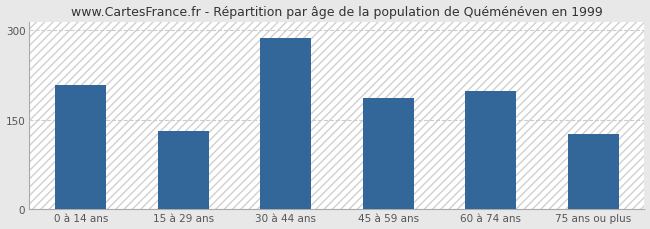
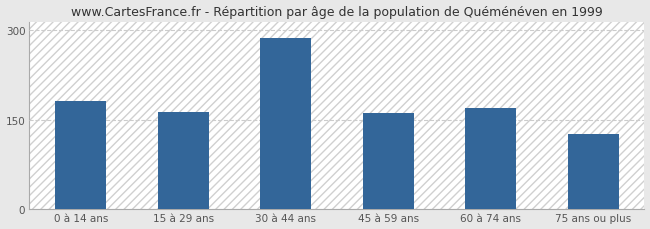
0 à 14 ans: 208 -> 181
15 à 29 ans: 132 -> 163
45 à 59 ans: 186 -> 161
60 à 74 ans: 198 -> 170
